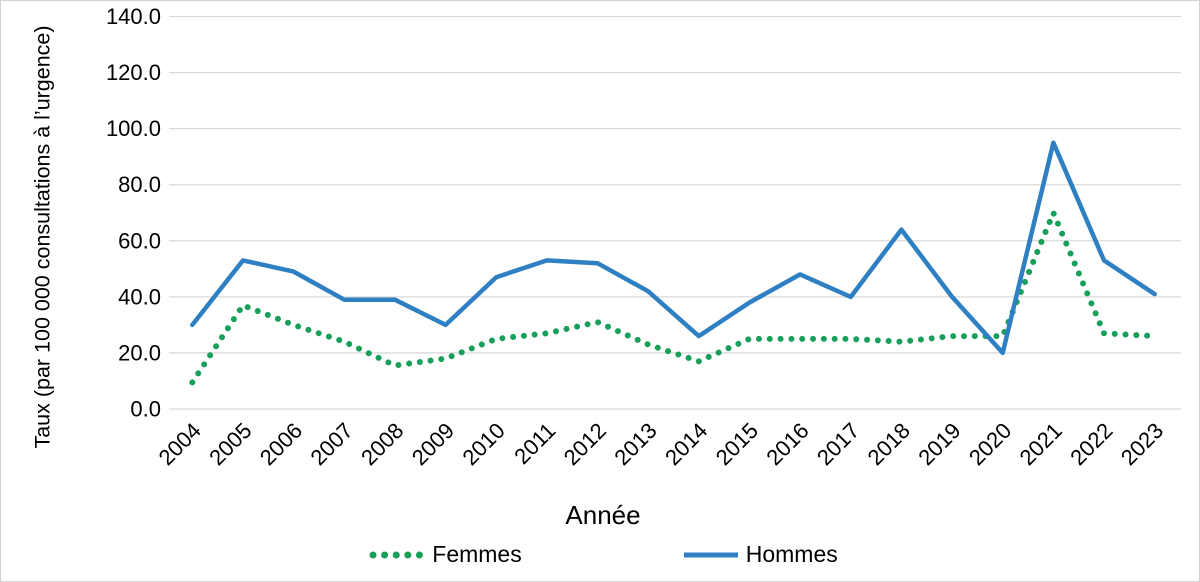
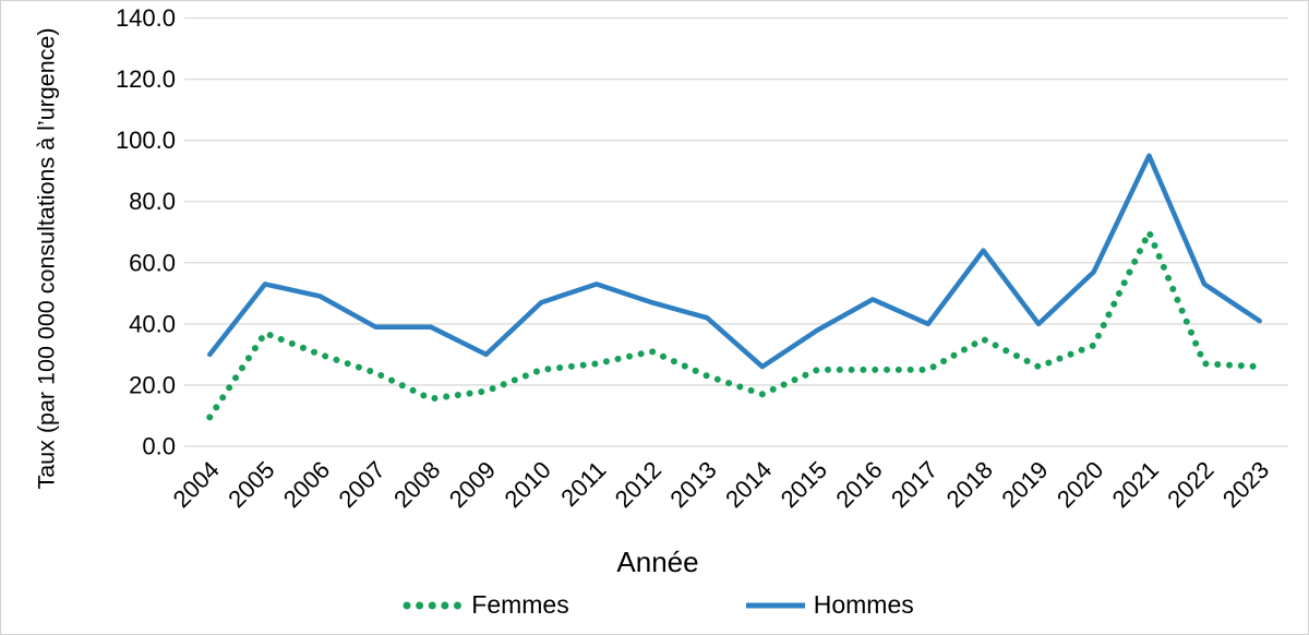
Hommes/2012: 52 -> 47
Femmes/2018: 24 -> 35
Femmes/2020: 26 -> 33
Hommes/2020: 20 -> 57
